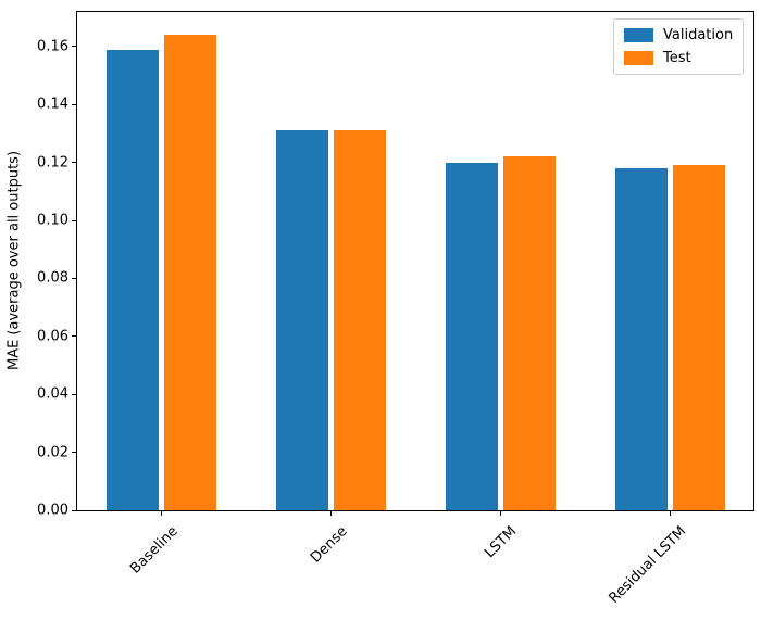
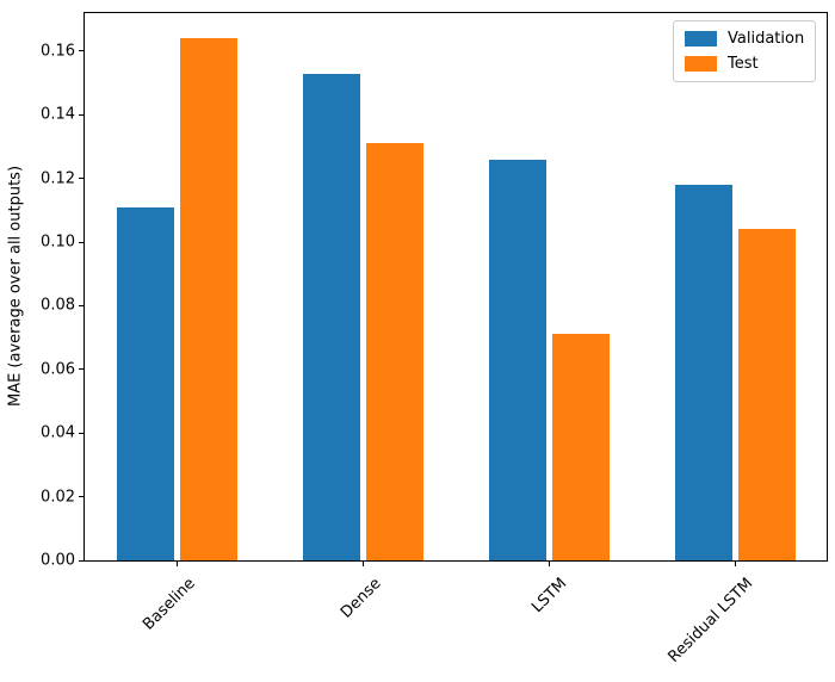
Validation/Baseline: 0.159 -> 0.111
Validation/Dense: 0.131 -> 0.153
Validation/LSTM: 0.120 -> 0.126
Test/LSTM: 0.122 -> 0.071
Test/Residual LSTM: 0.119 -> 0.104
